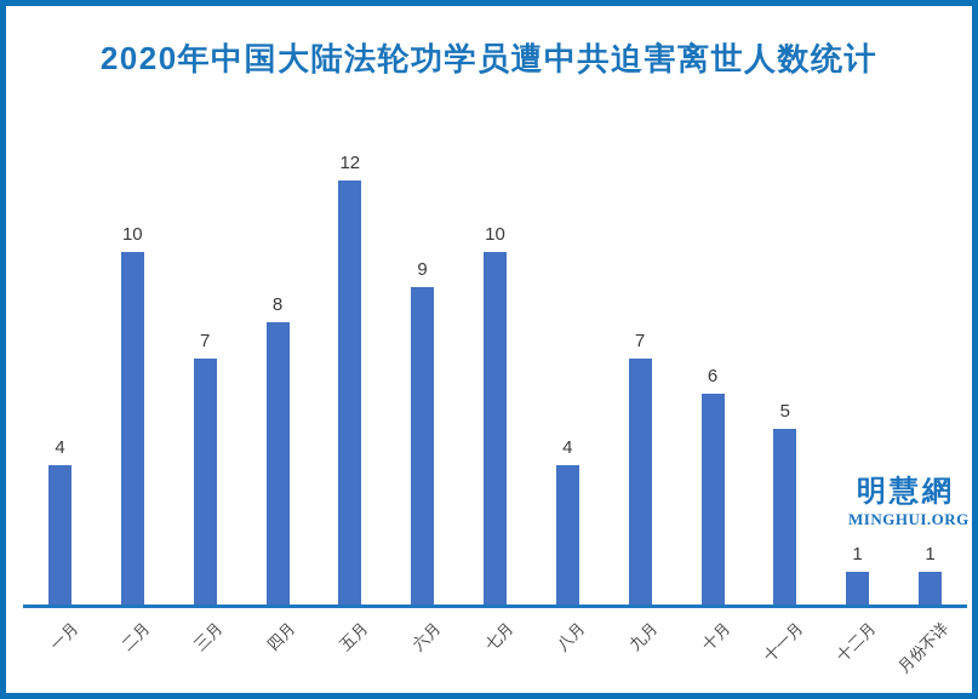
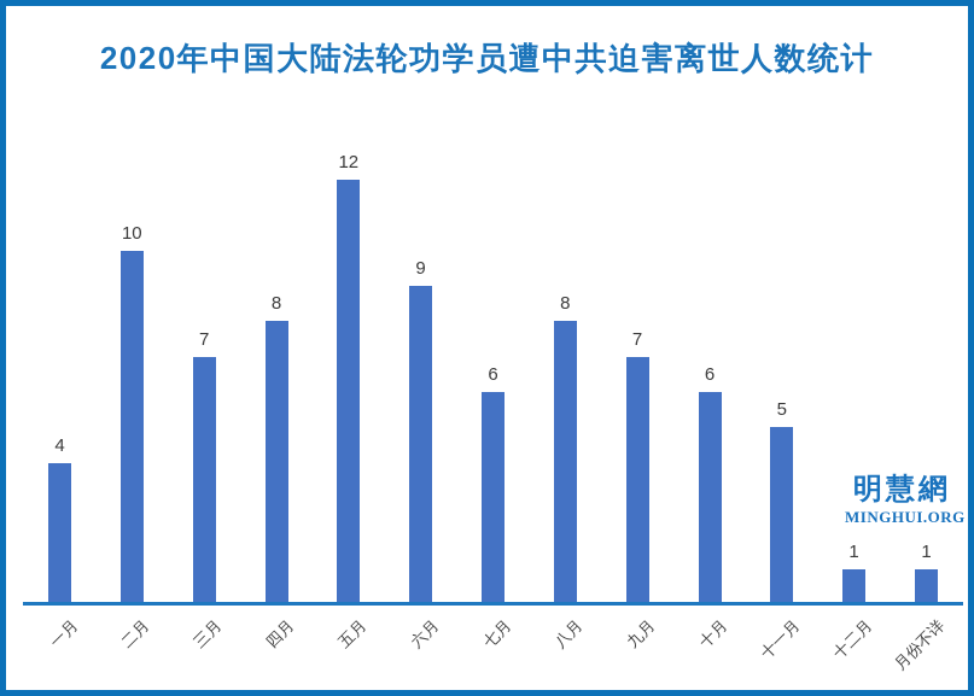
七月: 10 -> 6
八月: 4 -> 8
